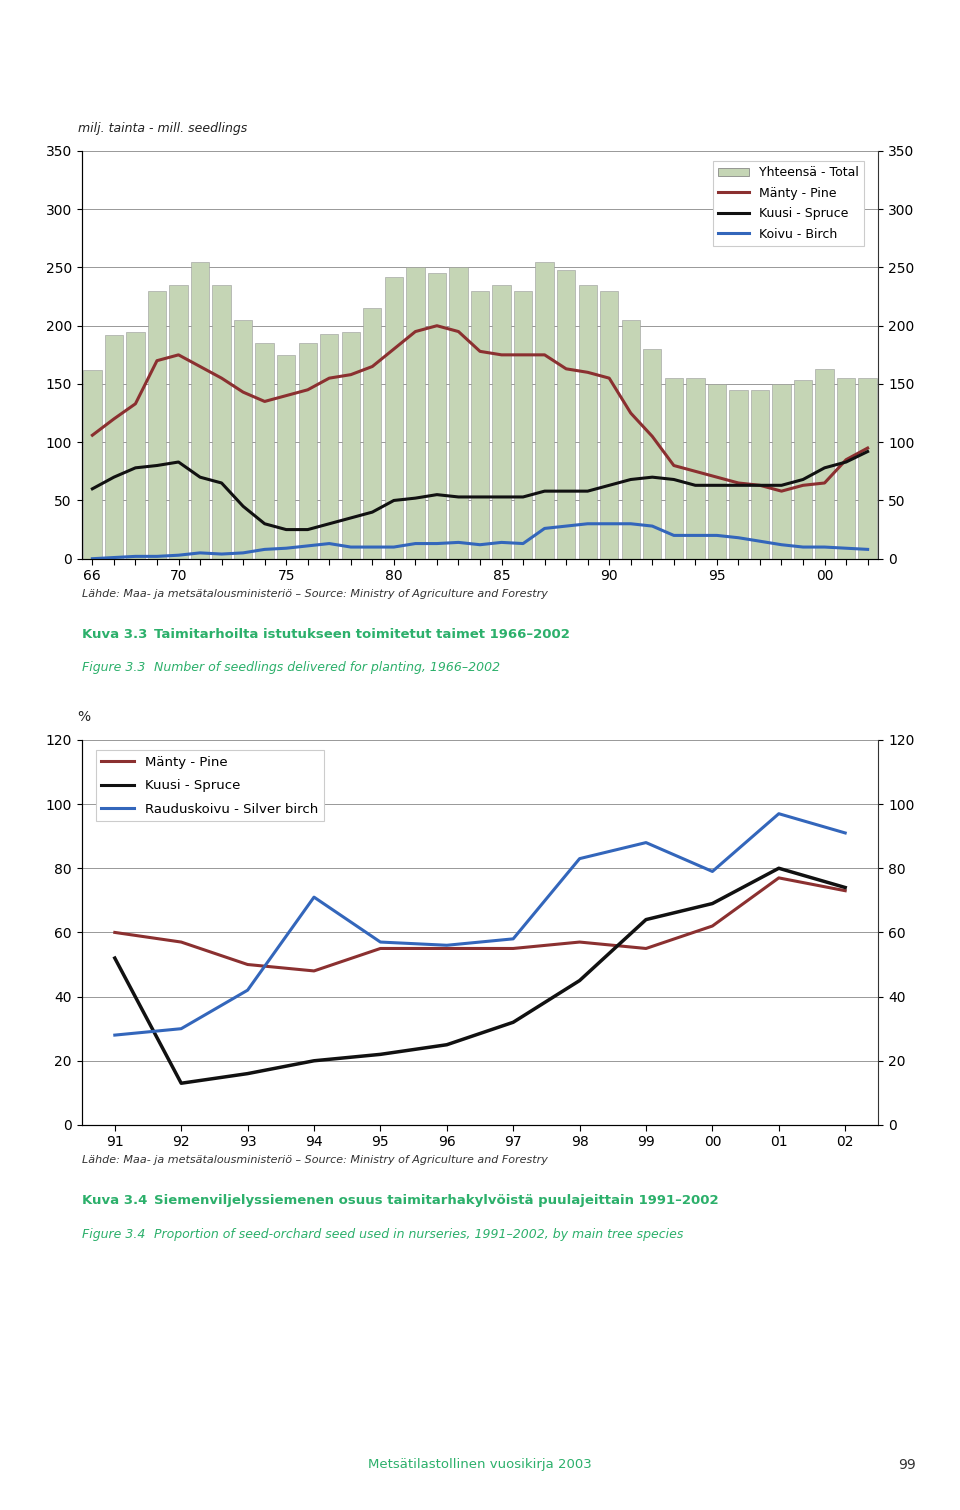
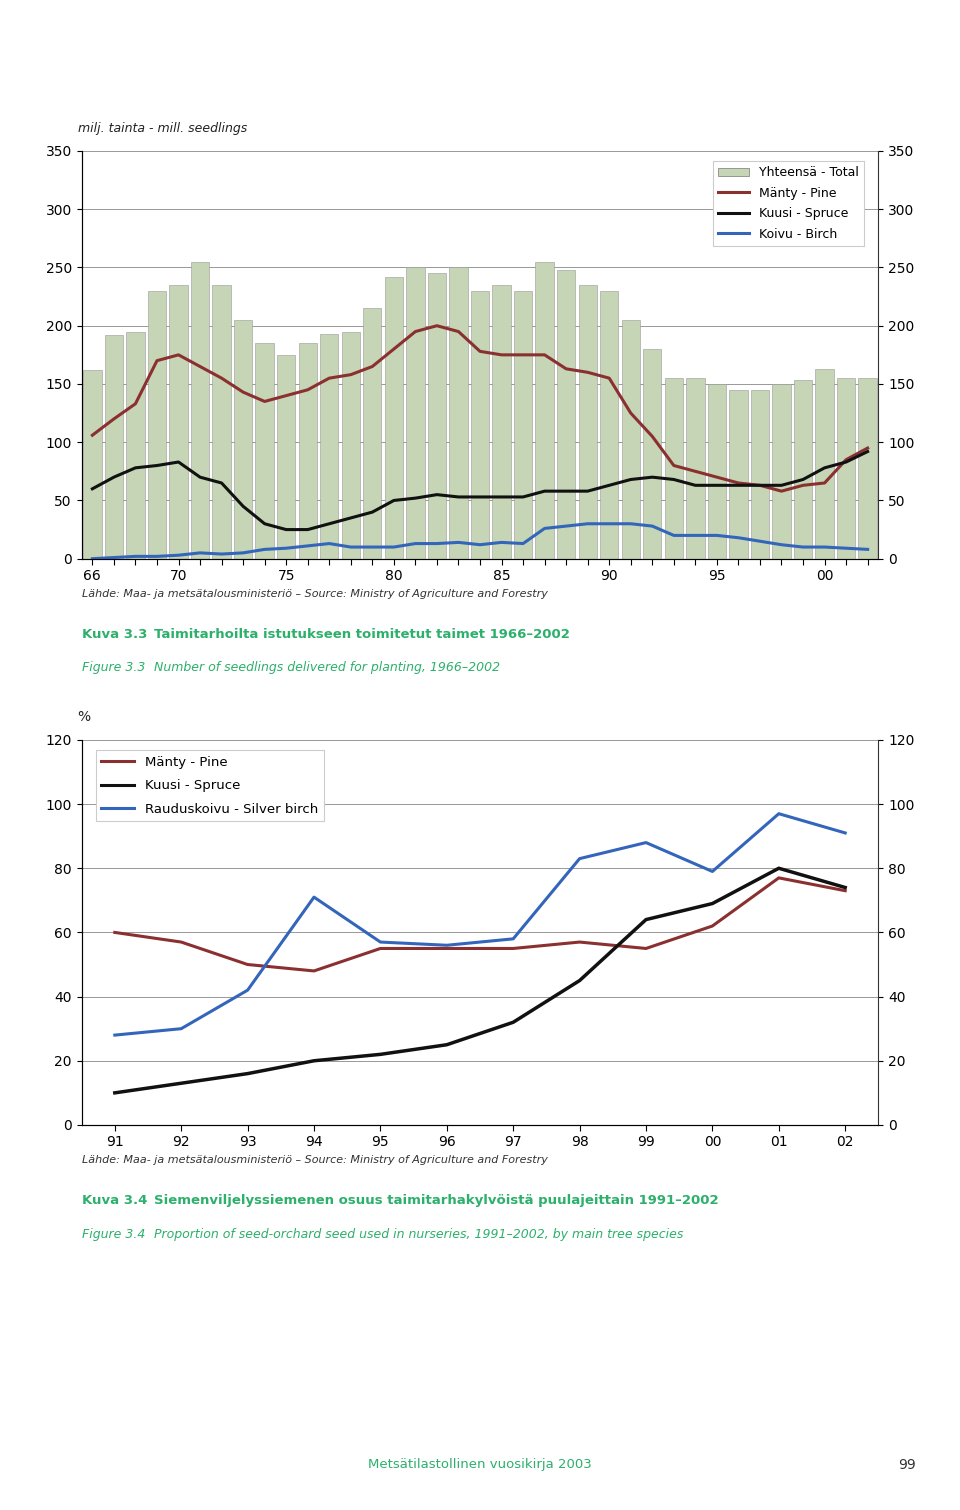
Kuusi - Spruce/91: 52 -> 10
